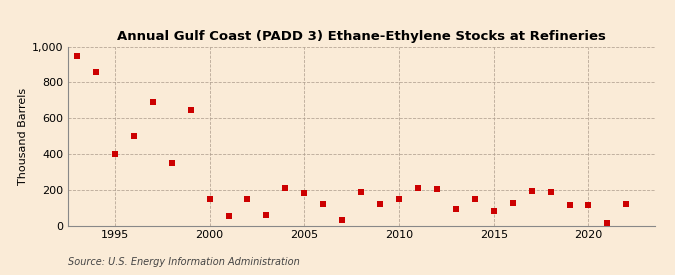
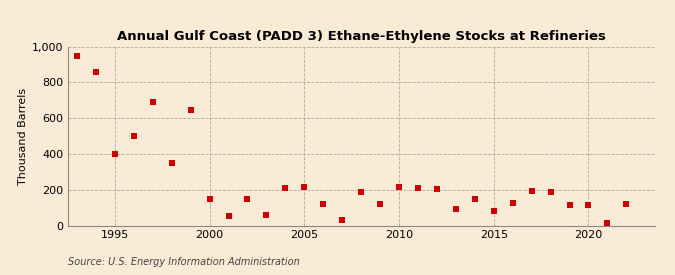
2005: 180 -> 220
2010: 150 -> 220
